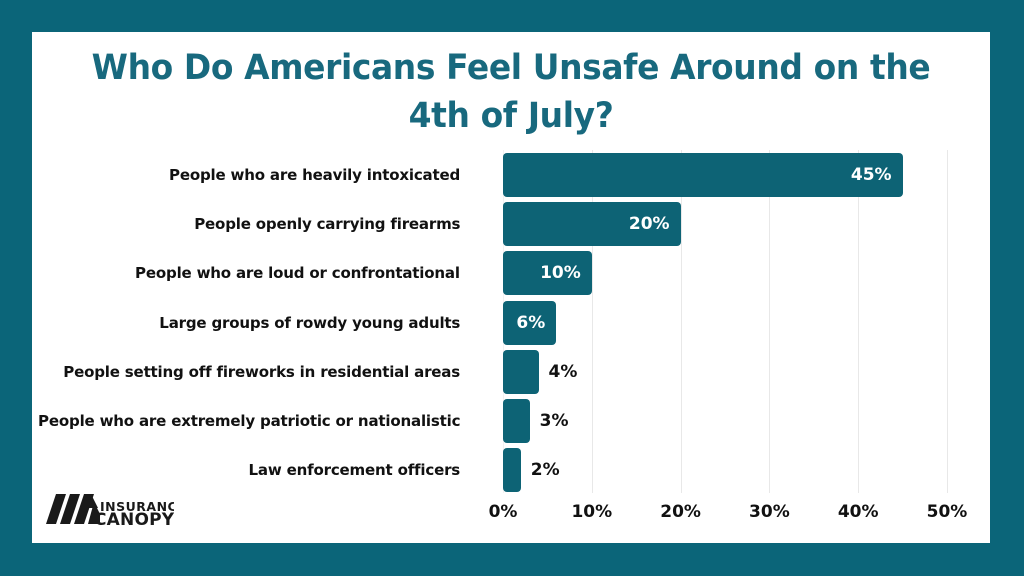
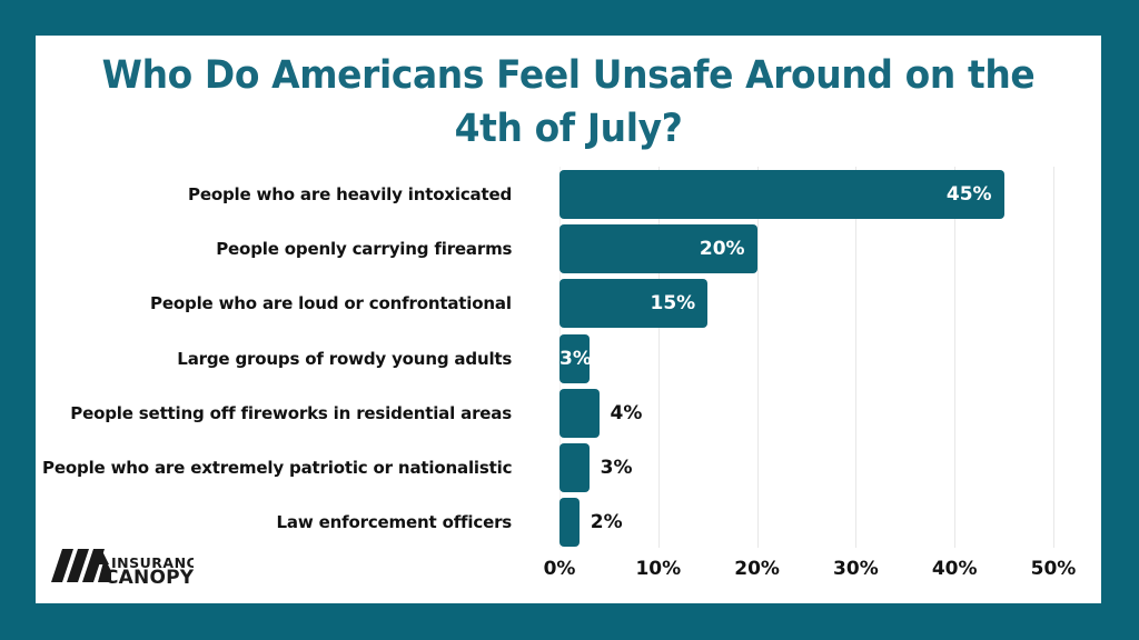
People who are loud or confrontational: 10% -> 15%
Large groups of rowdy young adults: 6% -> 3%
